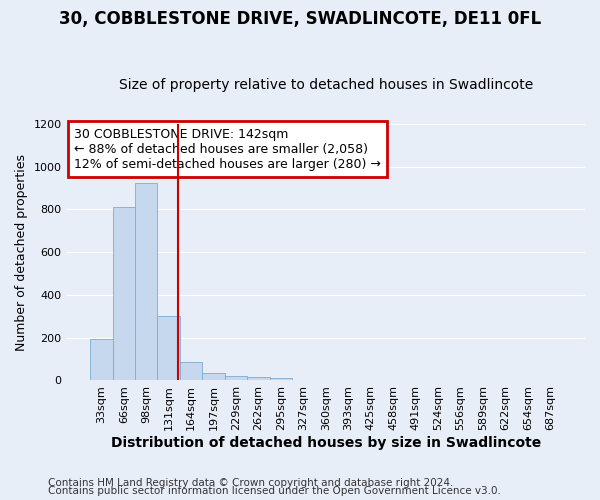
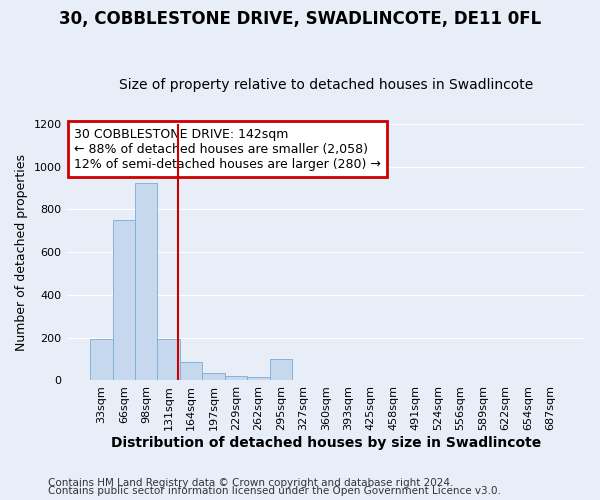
66sqm: 810 -> 750
131sqm: 300 -> 195
295sqm: 10 -> 100
